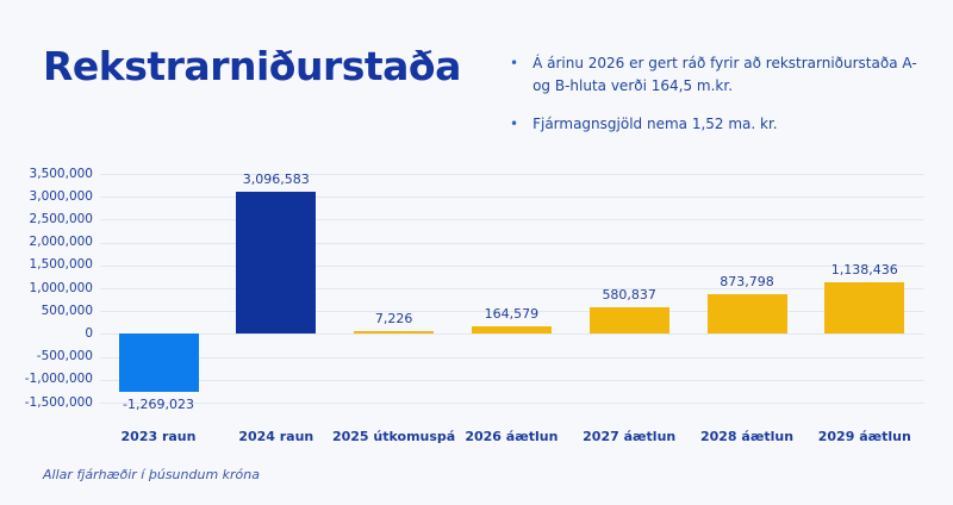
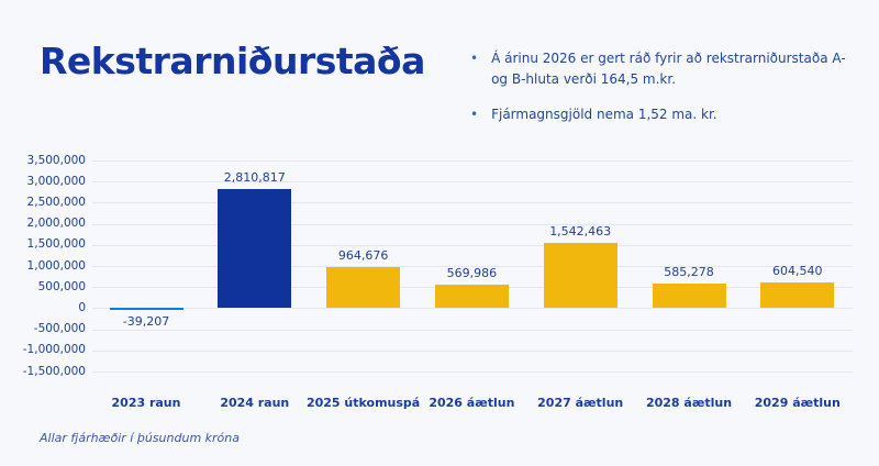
2023 raun: -1,269,023 -> -39,207
2024 raun: 3,096,583 -> 2,810,817
2025 útkomuspá: 7,226 -> 964,676
2026 áætlun: 164,579 -> 569,986
2027 áætlun: 580,837 -> 1,542,463
2028 áætlun: 873,798 -> 585,278
2029 áætlun: 1,138,436 -> 604,540
